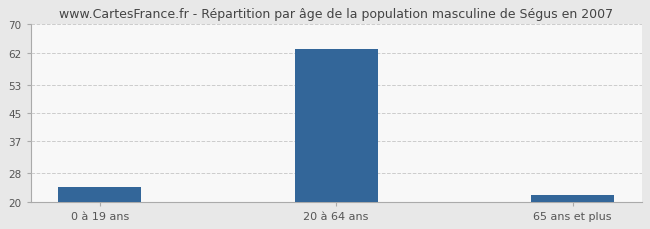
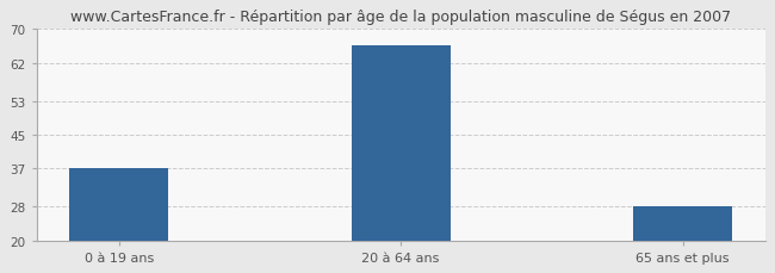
0 à 19 ans: 24 -> 37
20 à 64 ans: 63 -> 66
65 ans et plus: 22 -> 28
